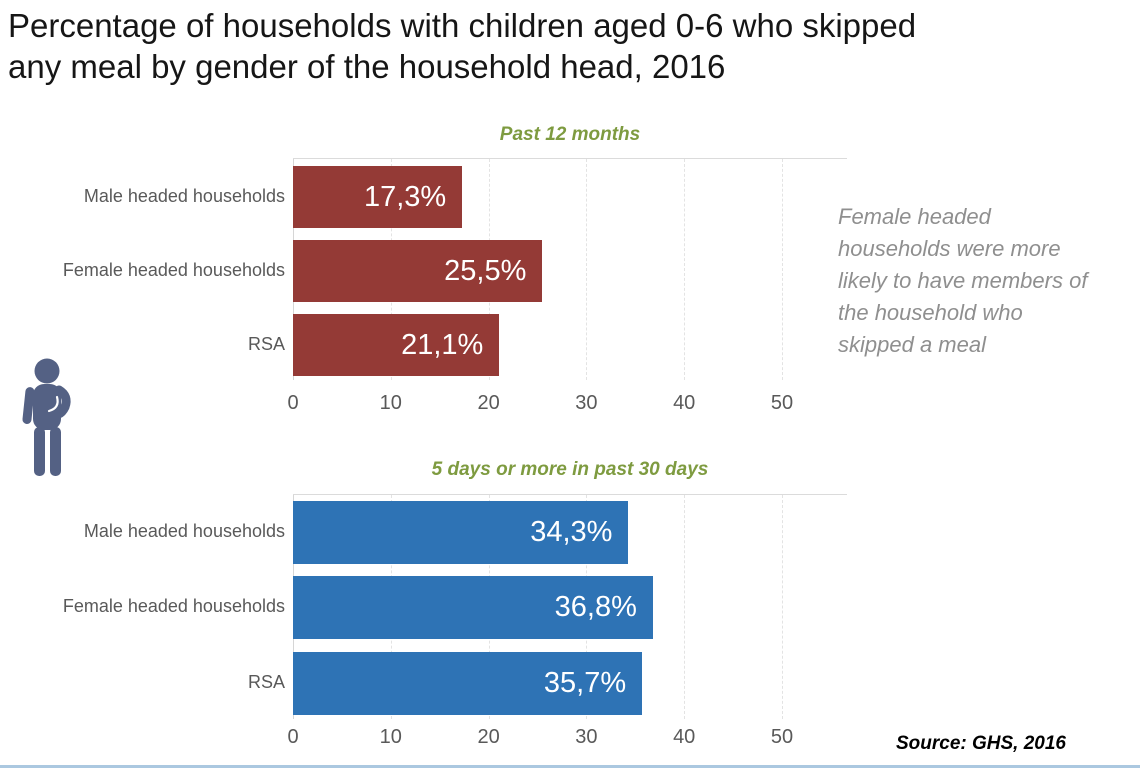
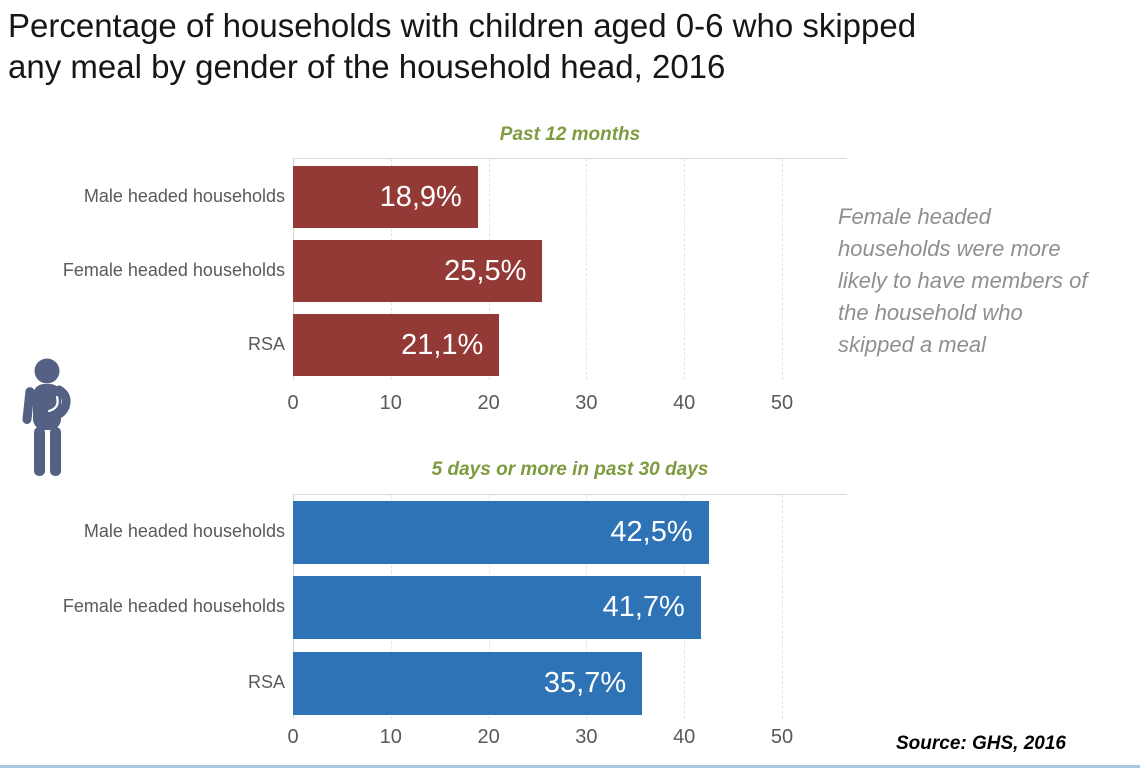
Past 12 months/Male headed households: 17,3% -> 18,9%
5 days or more in past 30 days/Male headed households: 34,3% -> 42,5%
5 days or more in past 30 days/Female headed households: 36,8% -> 41,7%
